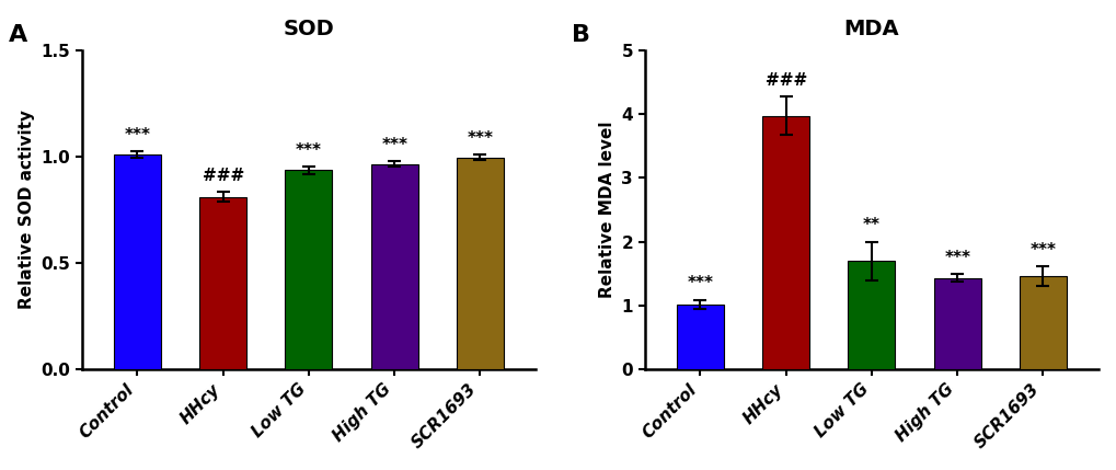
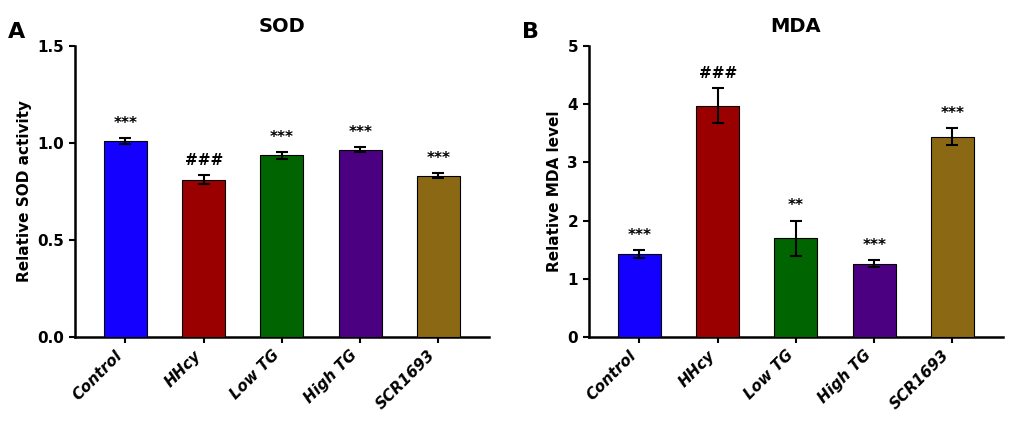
SOD/SCR1693: 0.99 -> 0.83
MDA/Control: 1.02 -> 1.42
MDA/High TG: 1.43 -> 1.26
MDA/SCR1693: 1.46 -> 3.44
